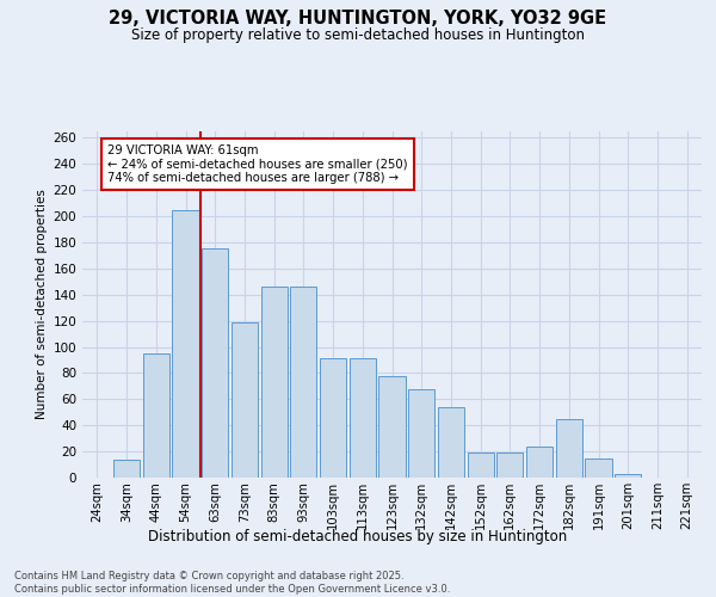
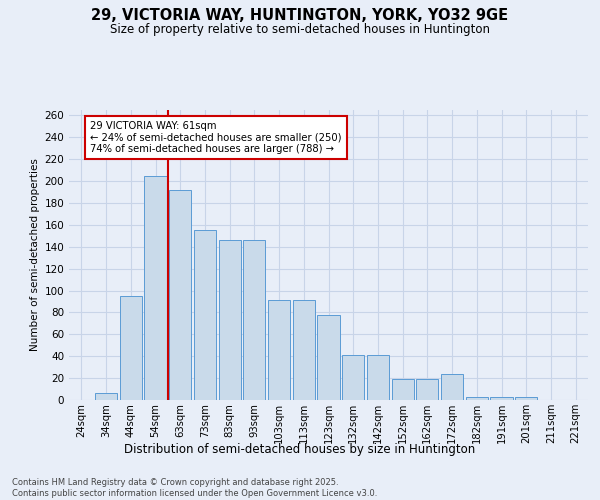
34sqm: 14 -> 6
63sqm: 175 -> 192
73sqm: 119 -> 155
132sqm: 68 -> 41
142sqm: 54 -> 41
182sqm: 45 -> 3
191sqm: 15 -> 3
